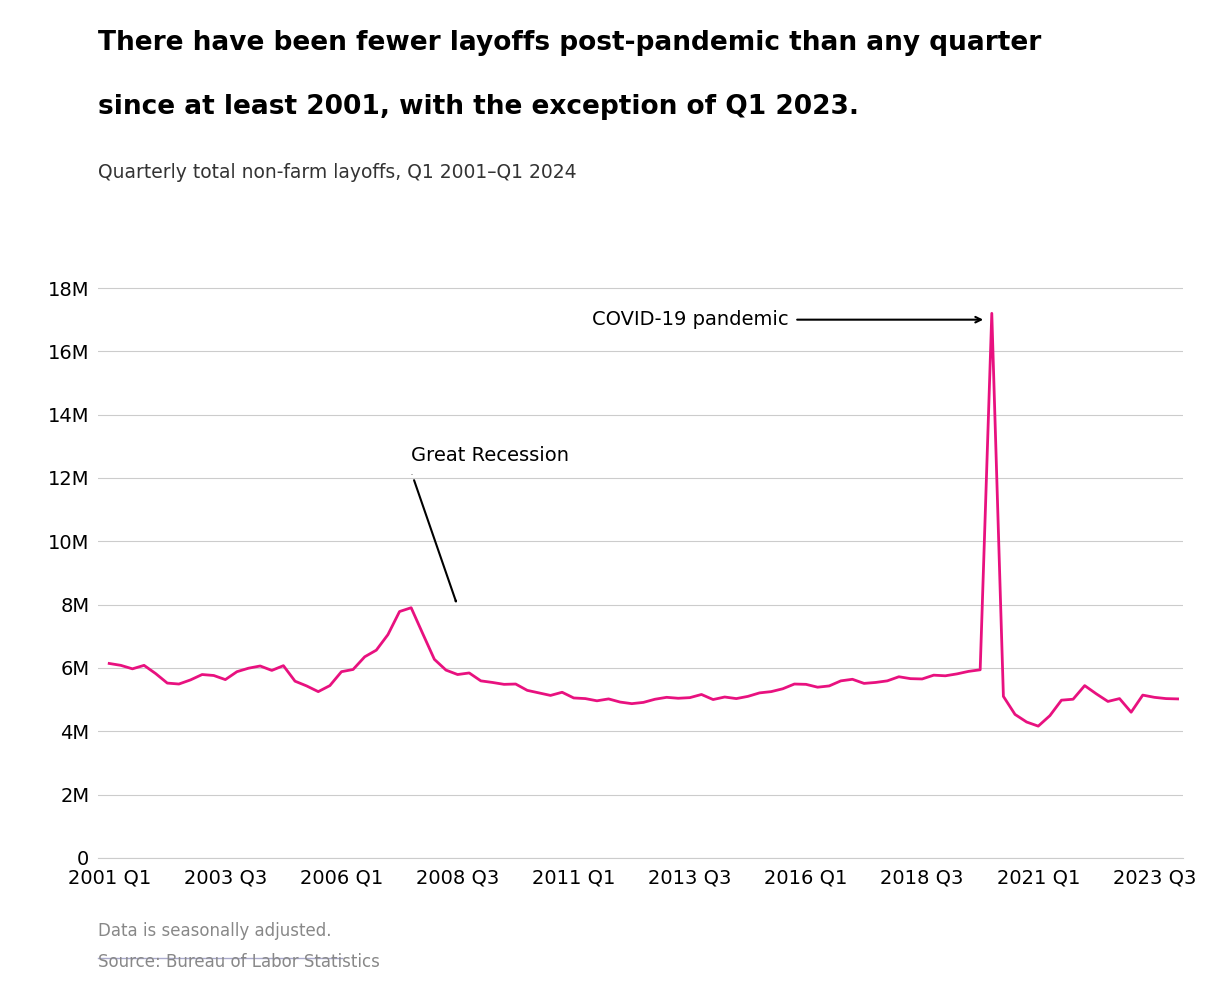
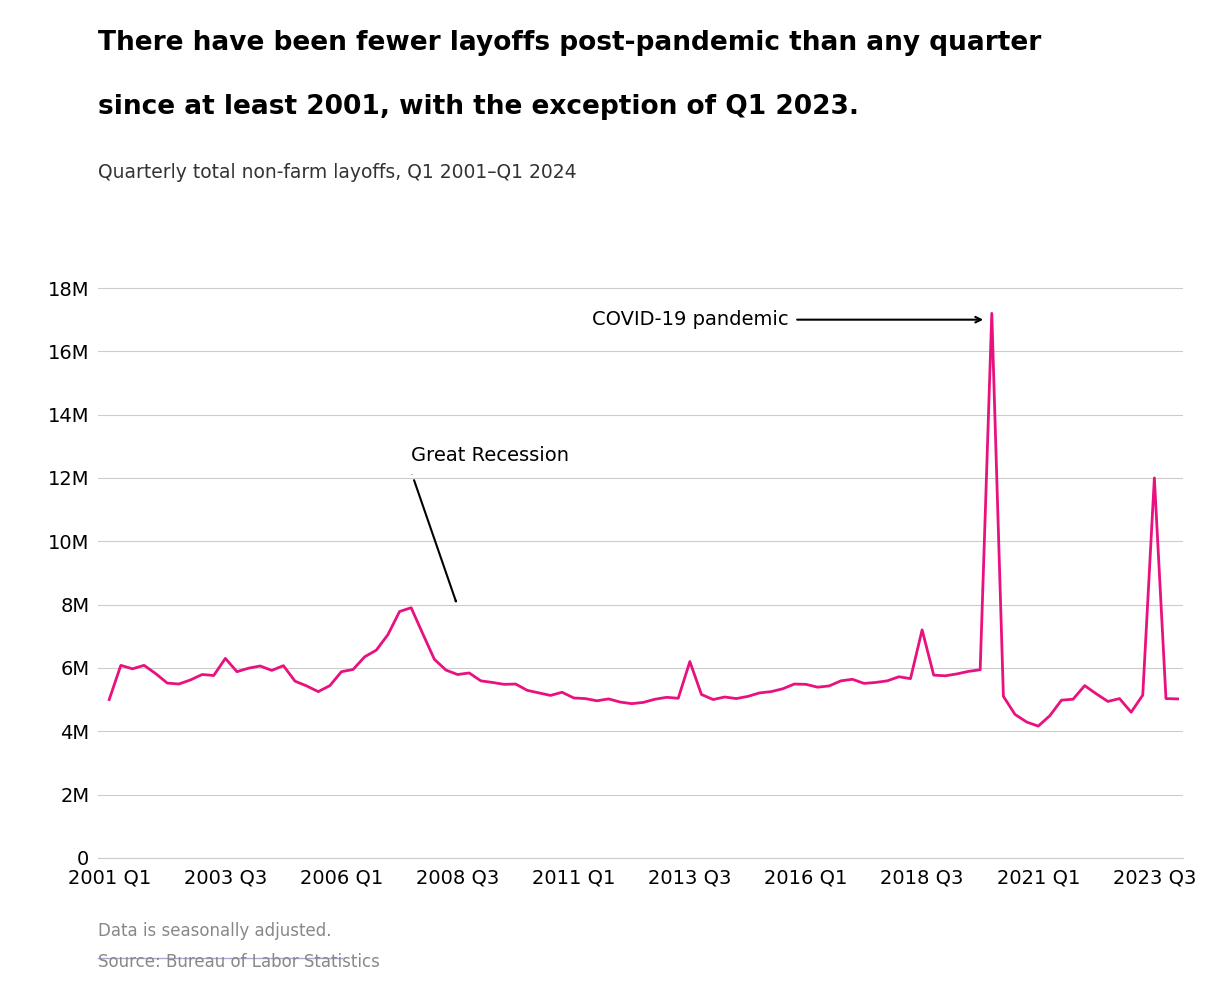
2001 Q1: 6.14M -> 5.00M
2003 Q3: 5.63M -> 6.30M
2013 Q3: 5.06M -> 6.20M
2018 Q3: 5.65M -> 7.20M
2023 Q3: 5.07M -> 12.00M
